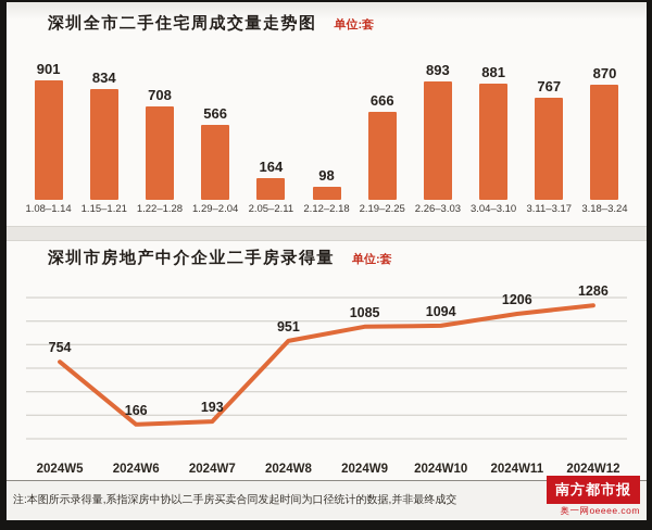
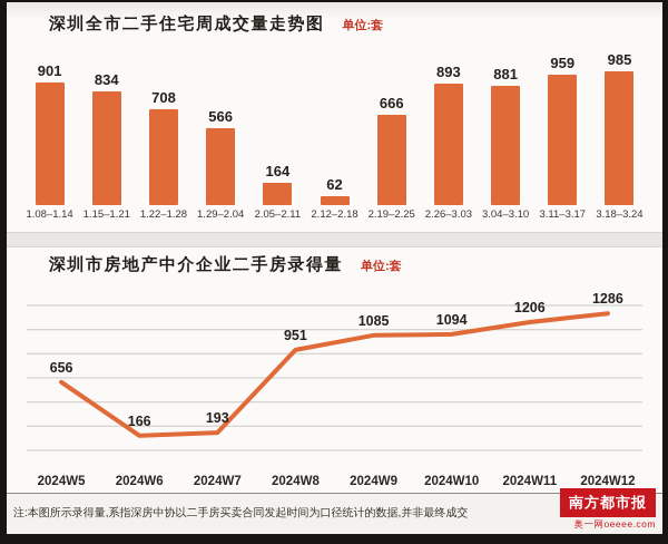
深圳全市二手住宅周成交量走势图/2.12–2.18: 98 -> 62
深圳全市二手住宅周成交量走势图/3.11–3.17: 767 -> 959
深圳全市二手住宅周成交量走势图/3.18–3.24: 870 -> 985
深圳市房地产中介企业二手房录得量/2024W5: 754 -> 656
